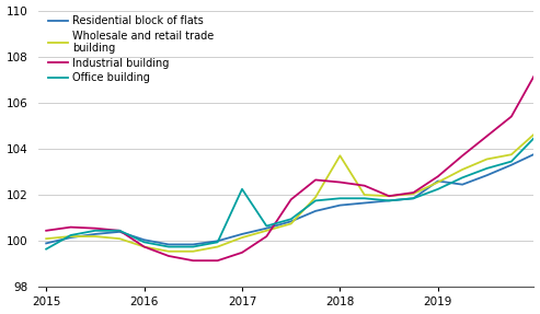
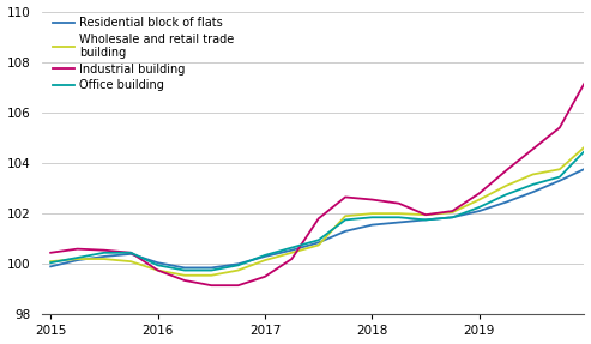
Office building/2015: 99.65 -> 100.05
Office building/2017: 102.25 -> 100.35
Wholesale and retail trade building/2018: 103.70 -> 102.00
Residential block of flats/2019: 102.60 -> 102.10
